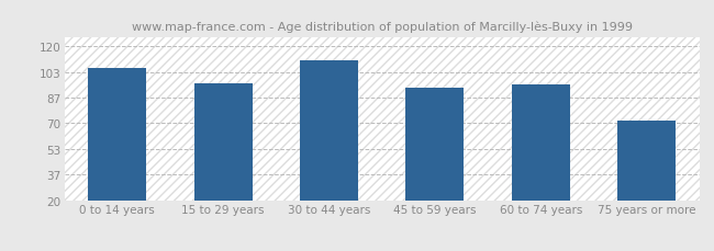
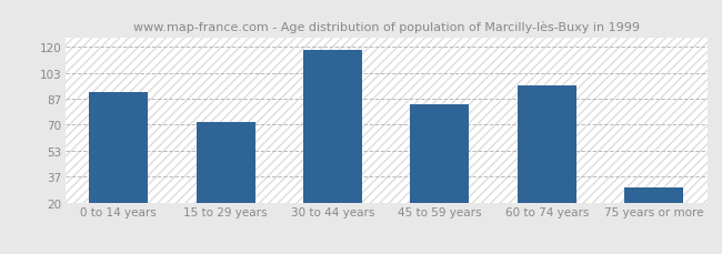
0 to 14 years: 106 -> 91
15 to 29 years: 96 -> 72
30 to 44 years: 111 -> 118
45 to 59 years: 93 -> 83
75 years or more: 72 -> 30
